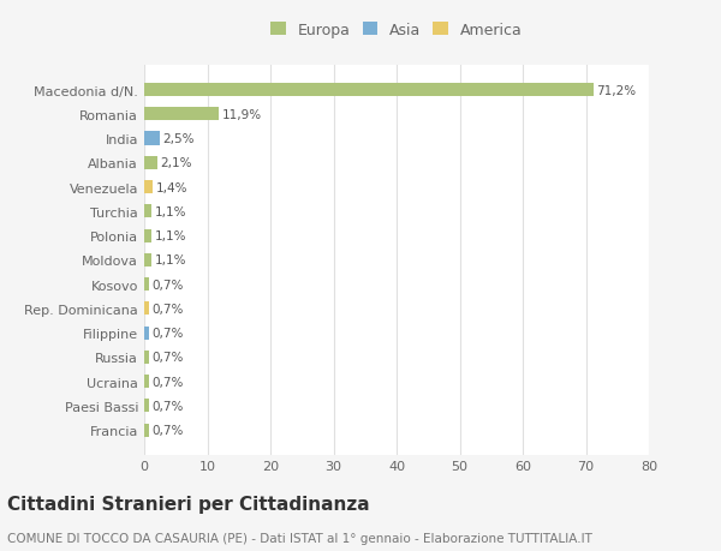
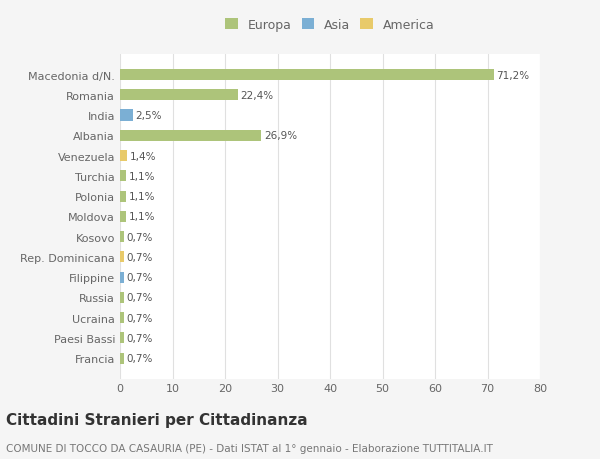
Romania: 11,9% -> 22,4%
Albania: 2,1% -> 26,9%
